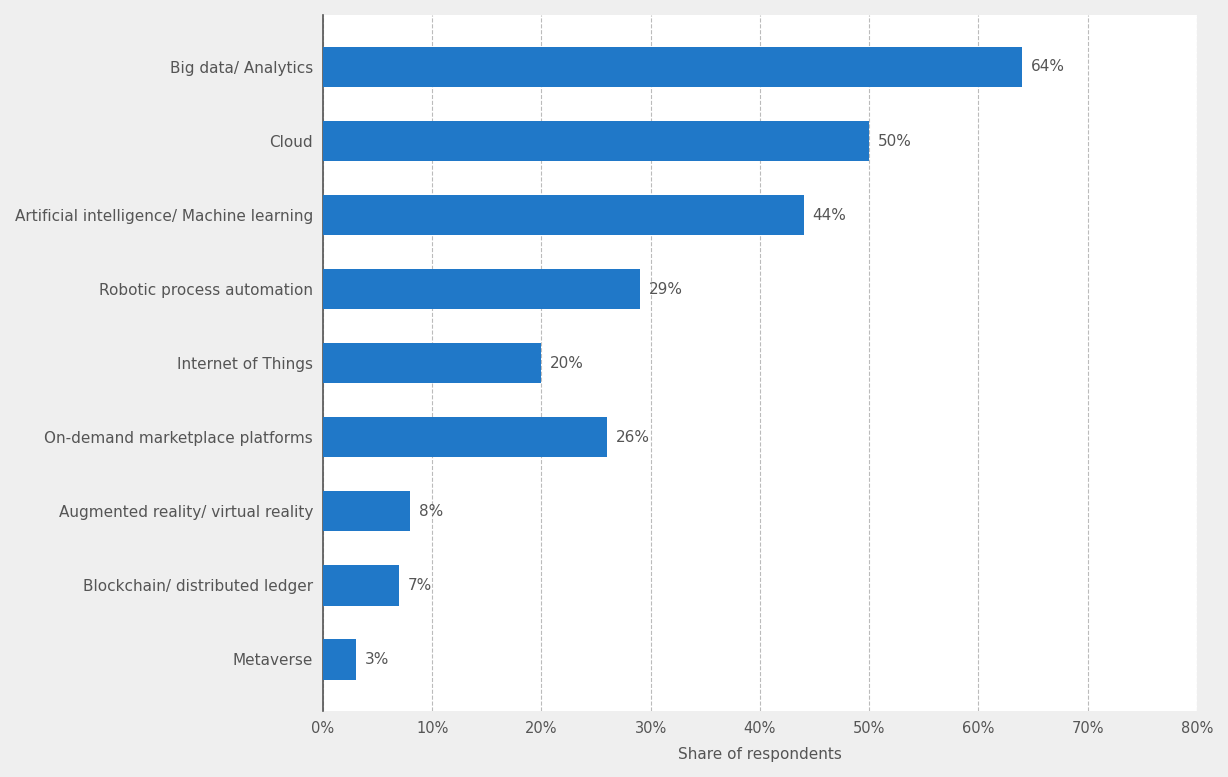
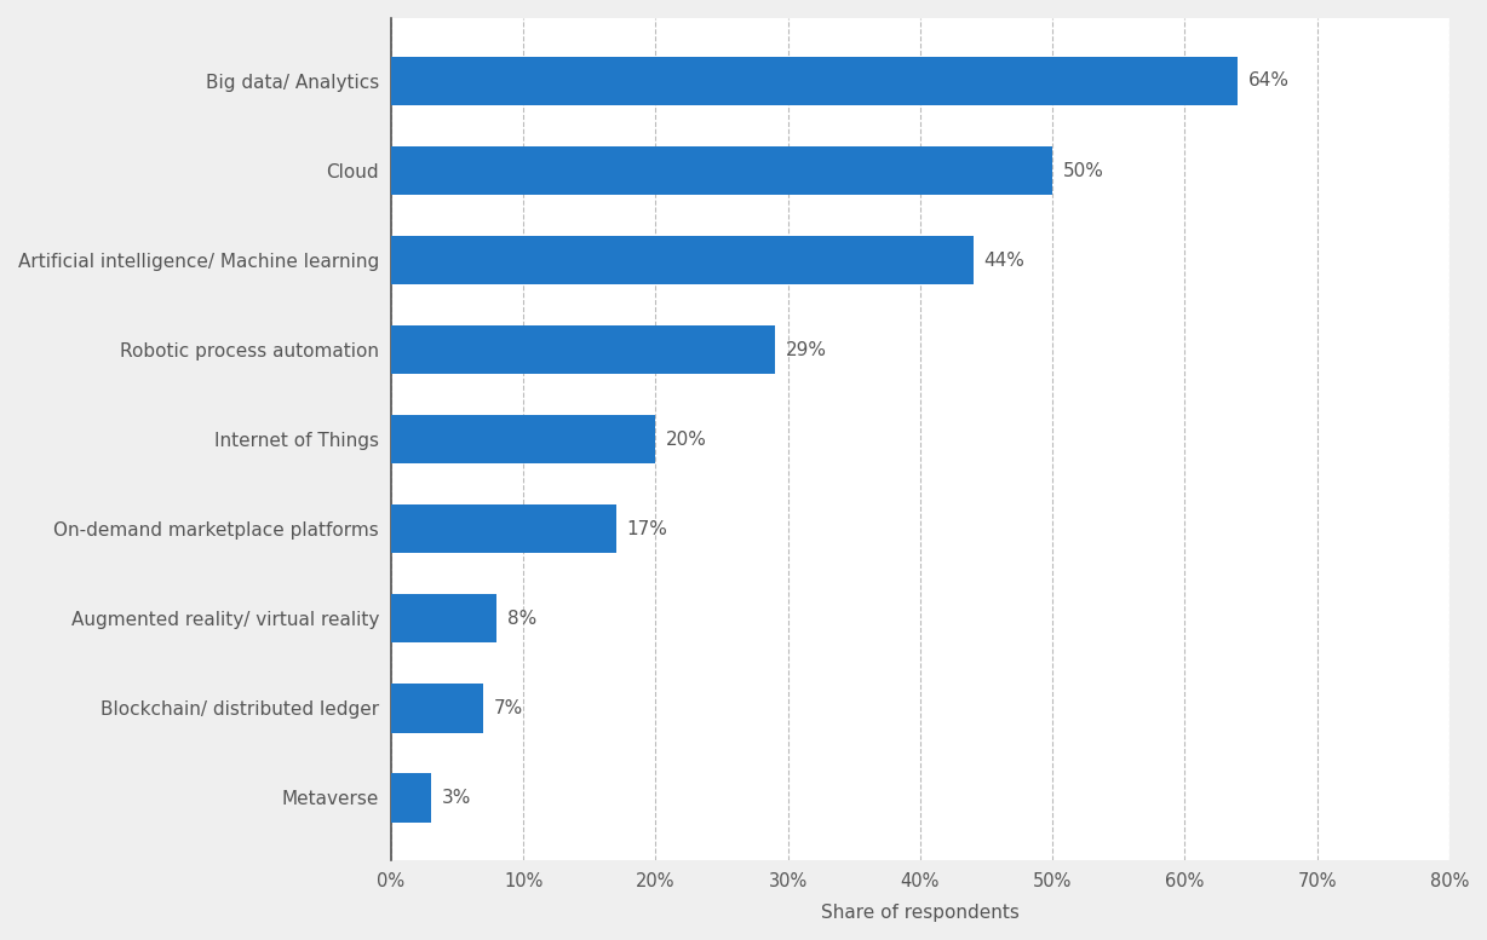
On-demand marketplace platforms: 26% -> 17%
